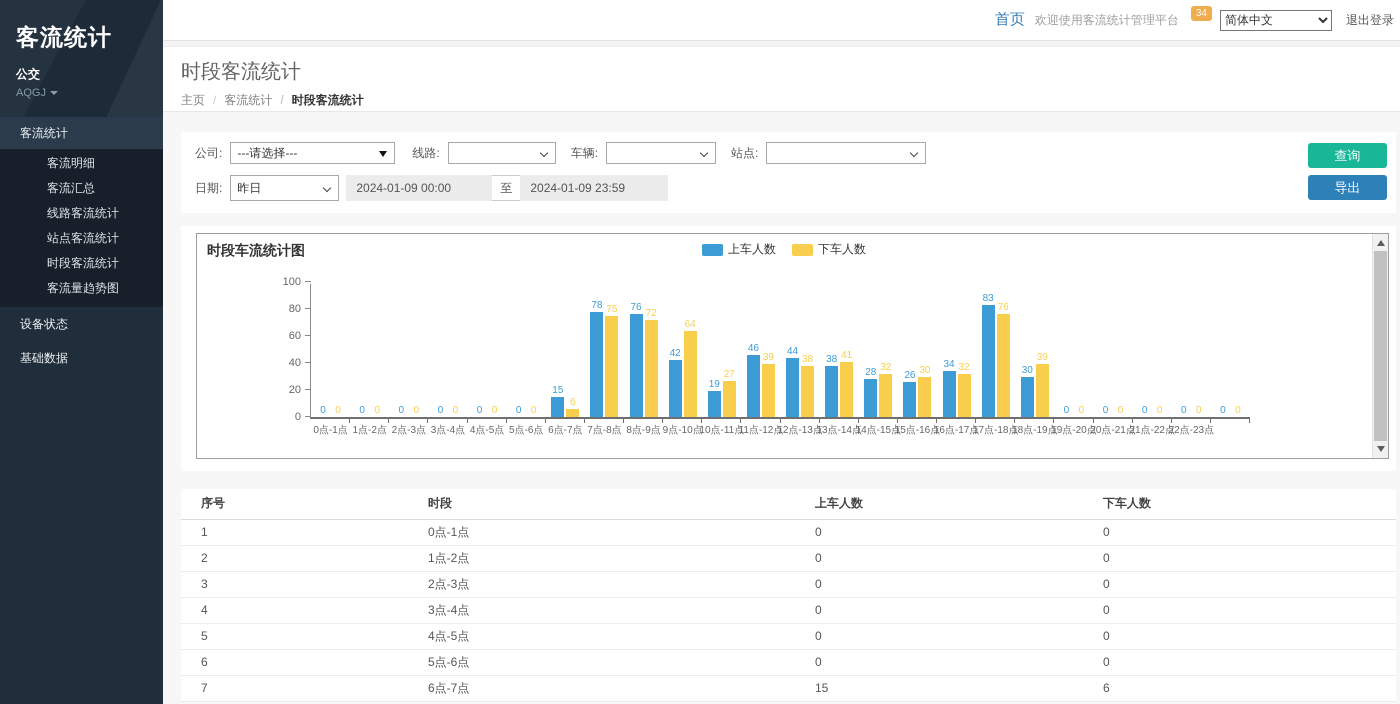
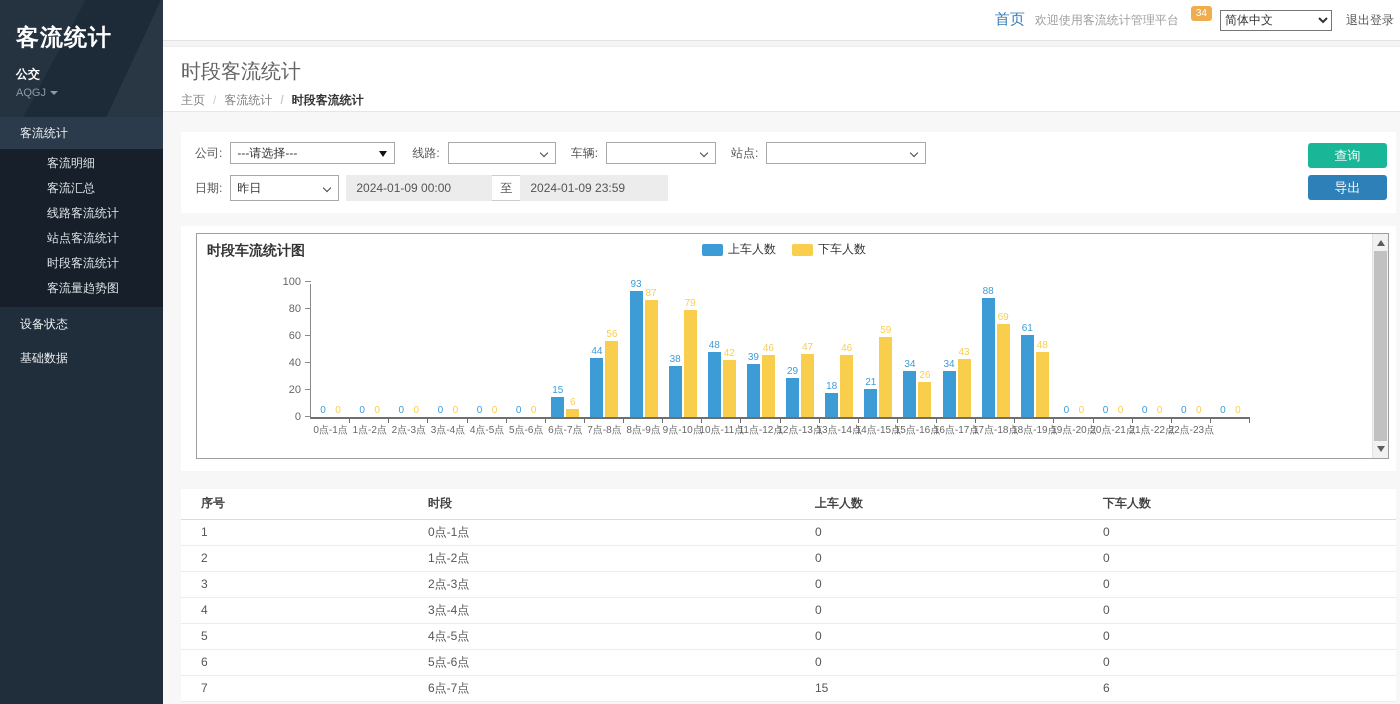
上车人数/7点-8点: 78 -> 44
下车人数/7点-8点: 75 -> 56
上车人数/8点-9点: 76 -> 93
下车人数/8点-9点: 72 -> 87
上车人数/9点-10点: 42 -> 38
下车人数/9点-10点: 64 -> 79
上车人数/10点-11点: 19 -> 48
下车人数/10点-11点: 27 -> 42
上车人数/11点-12点: 46 -> 39
下车人数/11点-12点: 39 -> 46
上车人数/12点-13点: 44 -> 29
下车人数/12点-13点: 38 -> 47
上车人数/13点-14点: 38 -> 18
下车人数/13点-14点: 41 -> 46
上车人数/14点-15点: 28 -> 21
下车人数/14点-15点: 32 -> 59
上车人数/15点-16点: 26 -> 34
下车人数/15点-16点: 30 -> 26
下车人数/16点-17点: 32 -> 43
上车人数/17点-18点: 83 -> 88
下车人数/17点-18点: 76 -> 69
上车人数/18点-19点: 30 -> 61
下车人数/18点-19点: 39 -> 48
